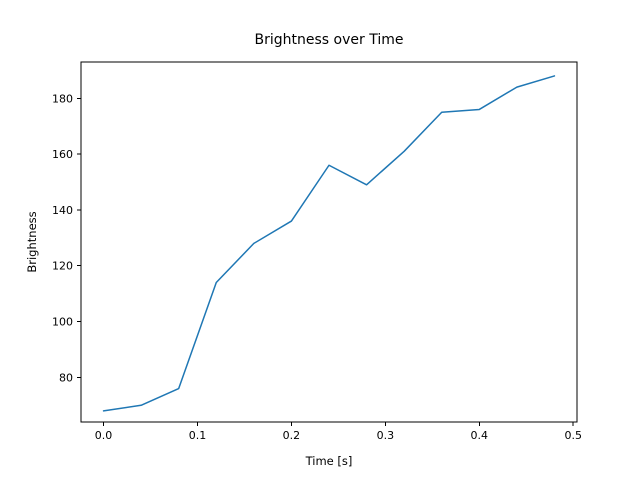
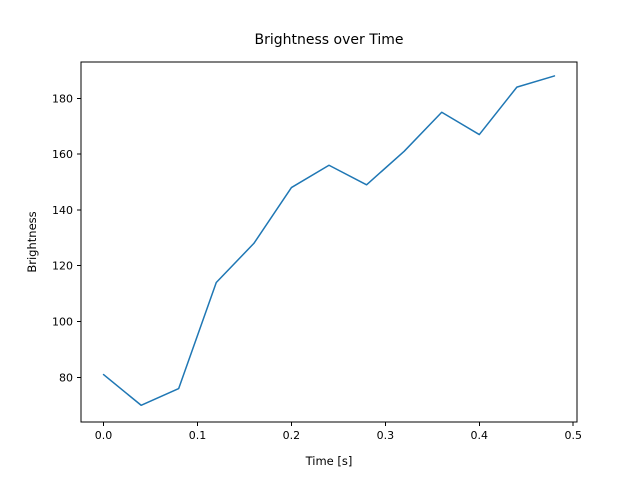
0.0: 68 -> 81
0.2: 136 -> 148
0.4: 176 -> 167
